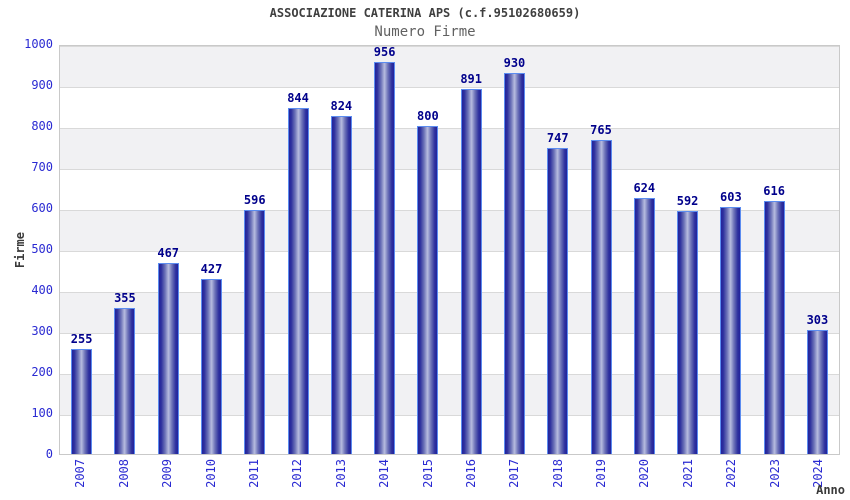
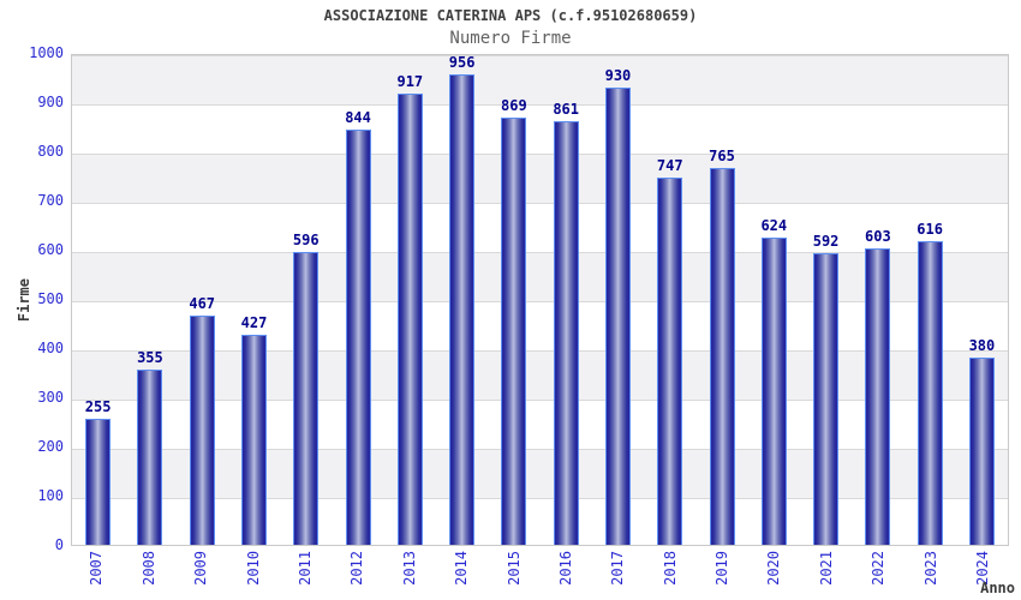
2013: 824 -> 917
2015: 800 -> 869
2016: 891 -> 861
2024: 303 -> 380
